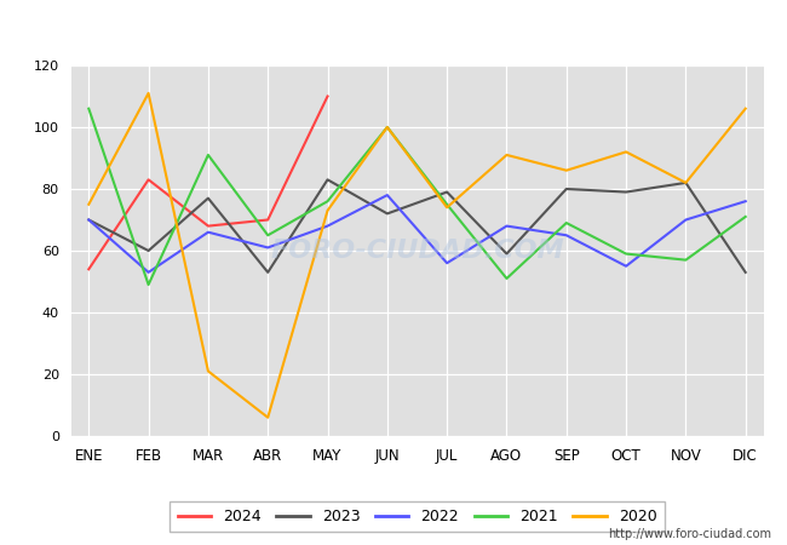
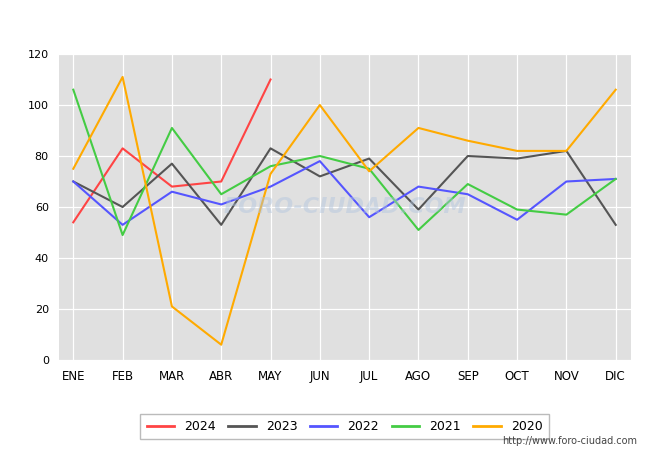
2021/JUN: 100 -> 80
2020/OCT: 92 -> 82
2022/DIC: 76 -> 71
